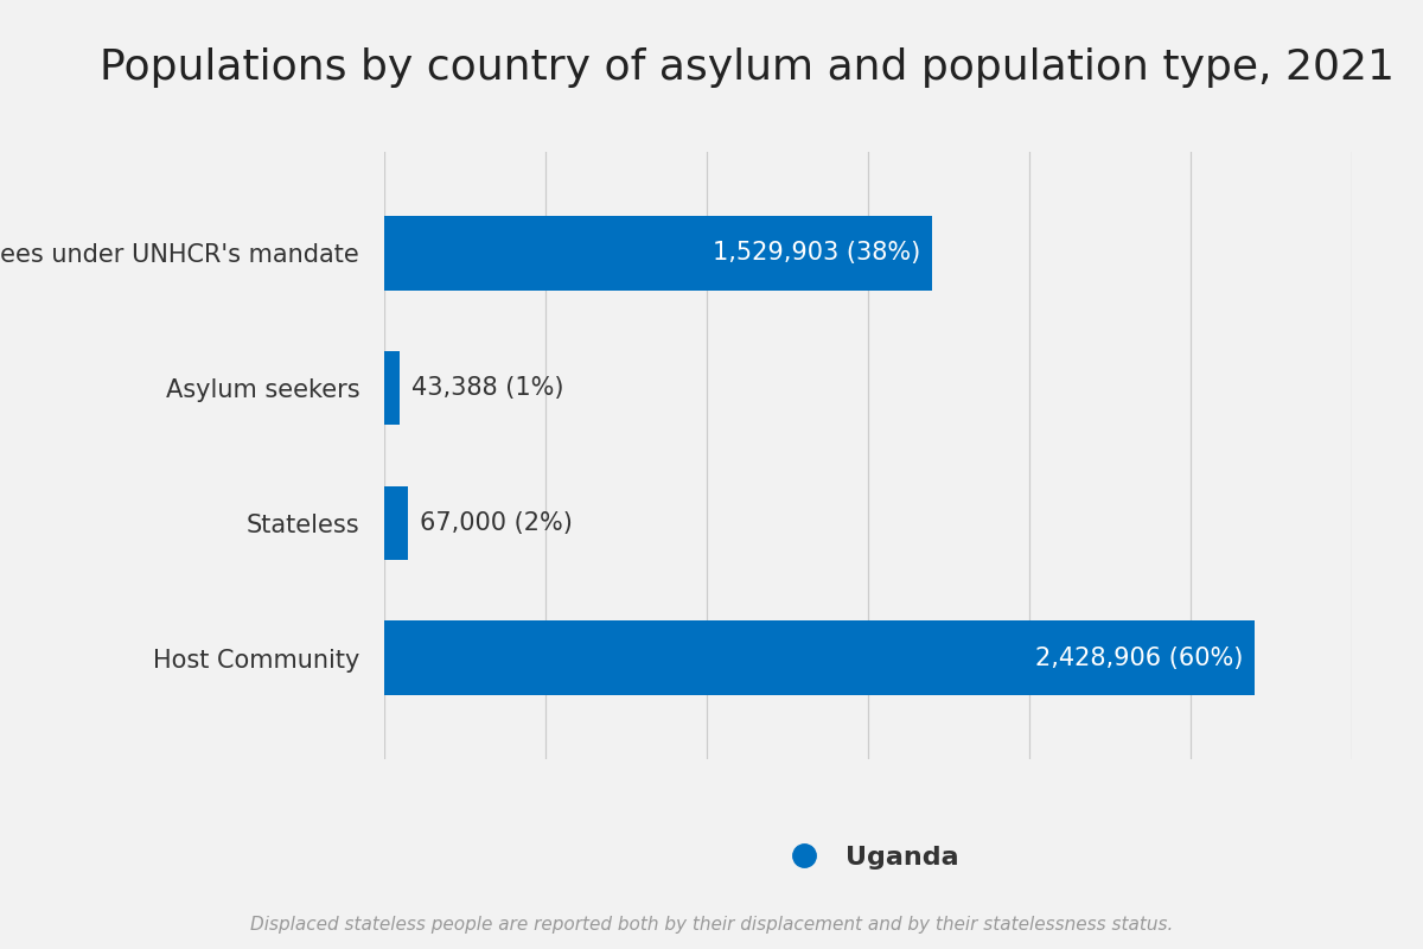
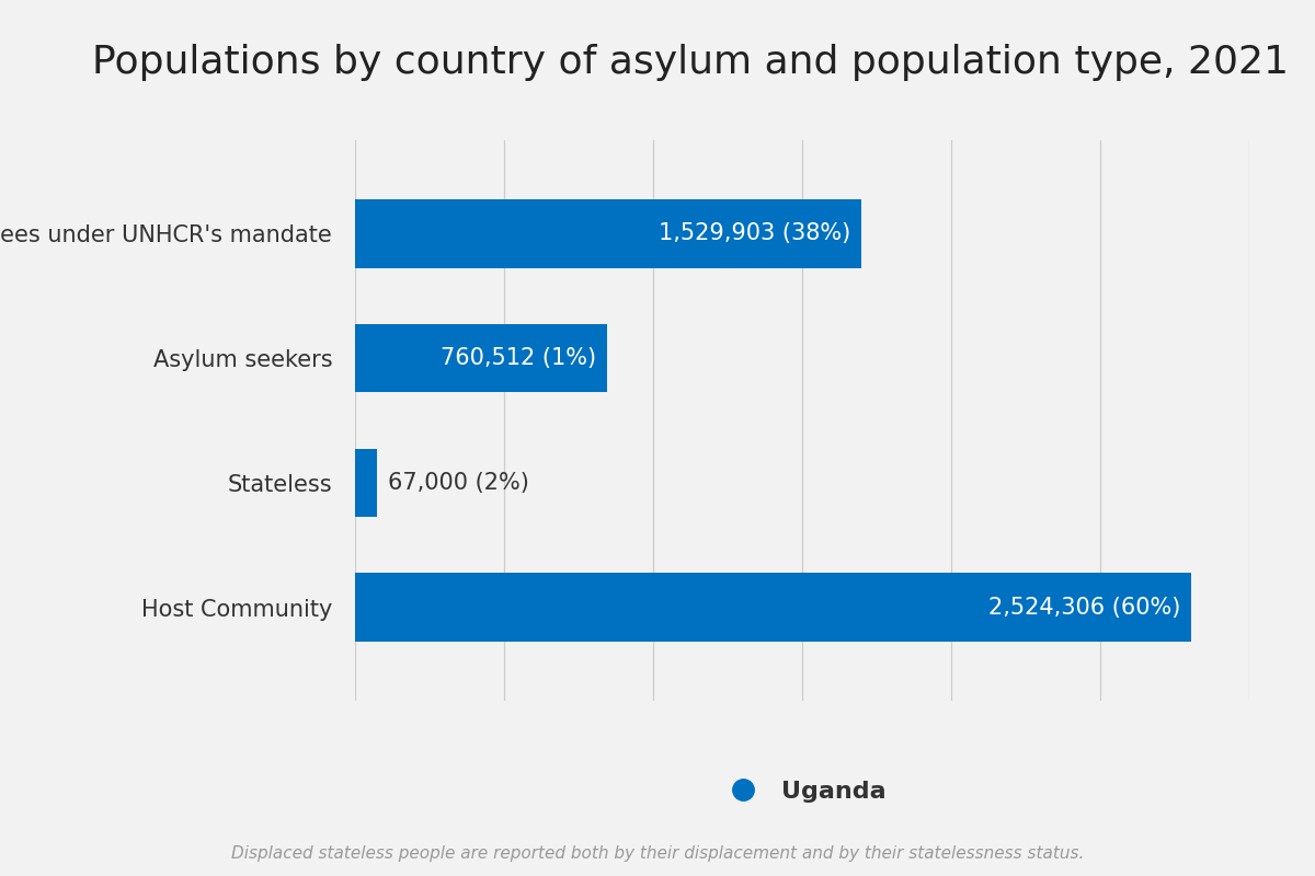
Asylum seekers: 43,388 -> 760,512
Host Community: 2,428,906 -> 2,524,306
